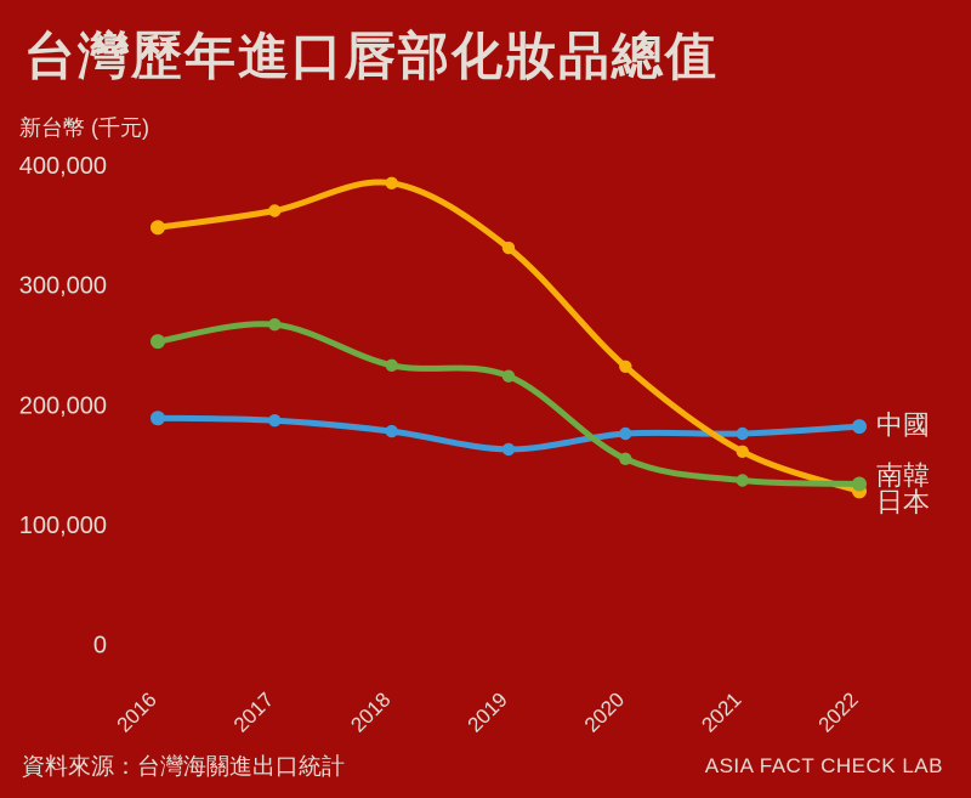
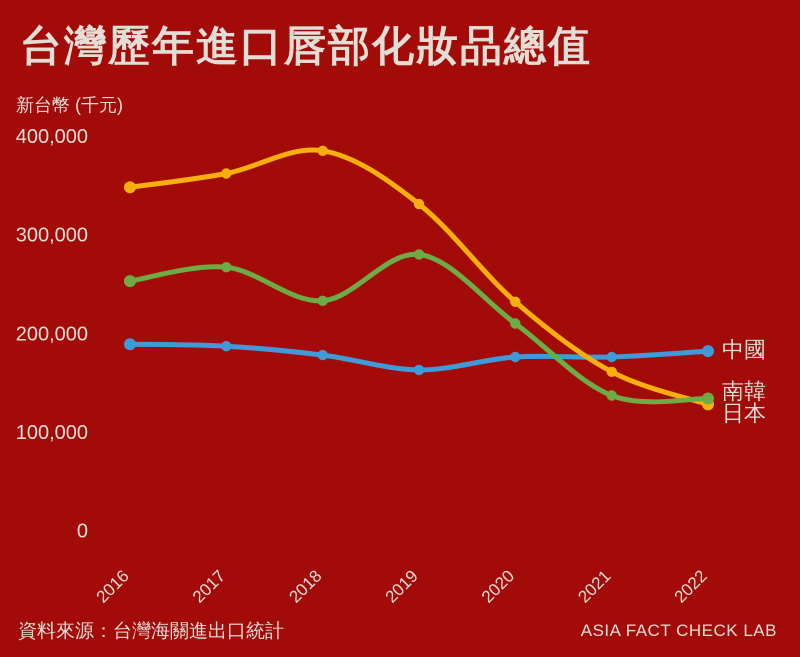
南韓/2019: 220000 -> 280000
南韓/2020: 160000 -> 210000
